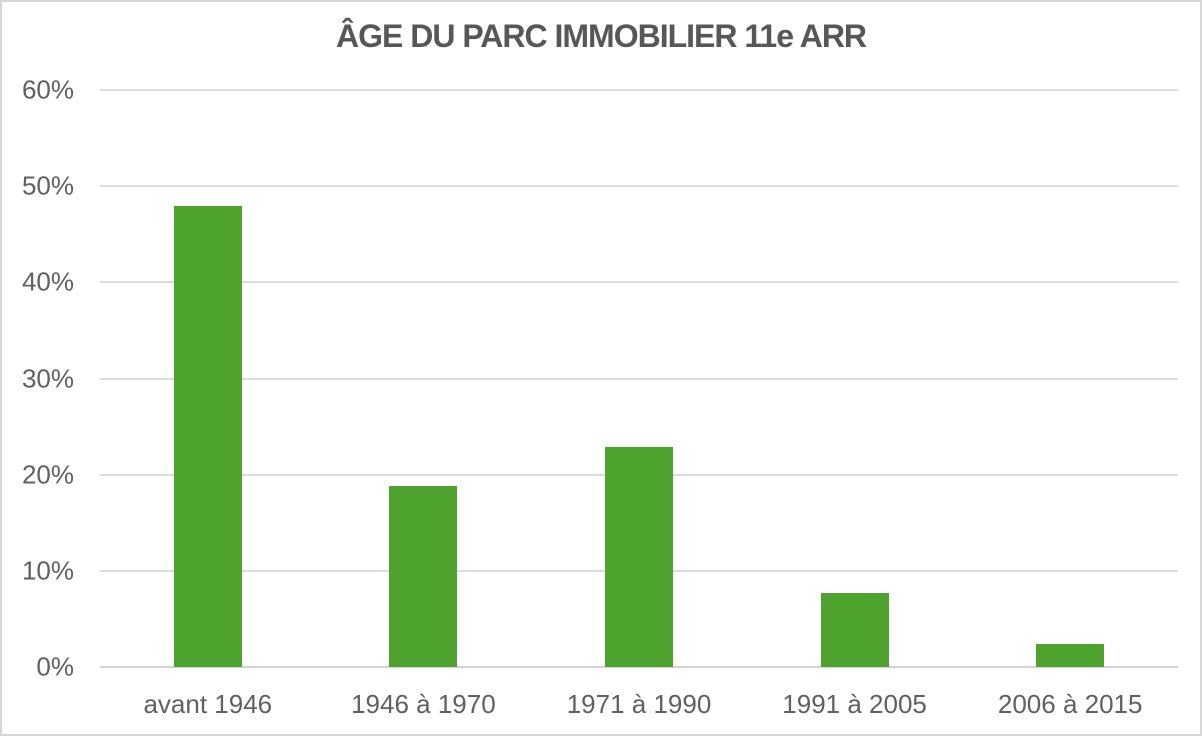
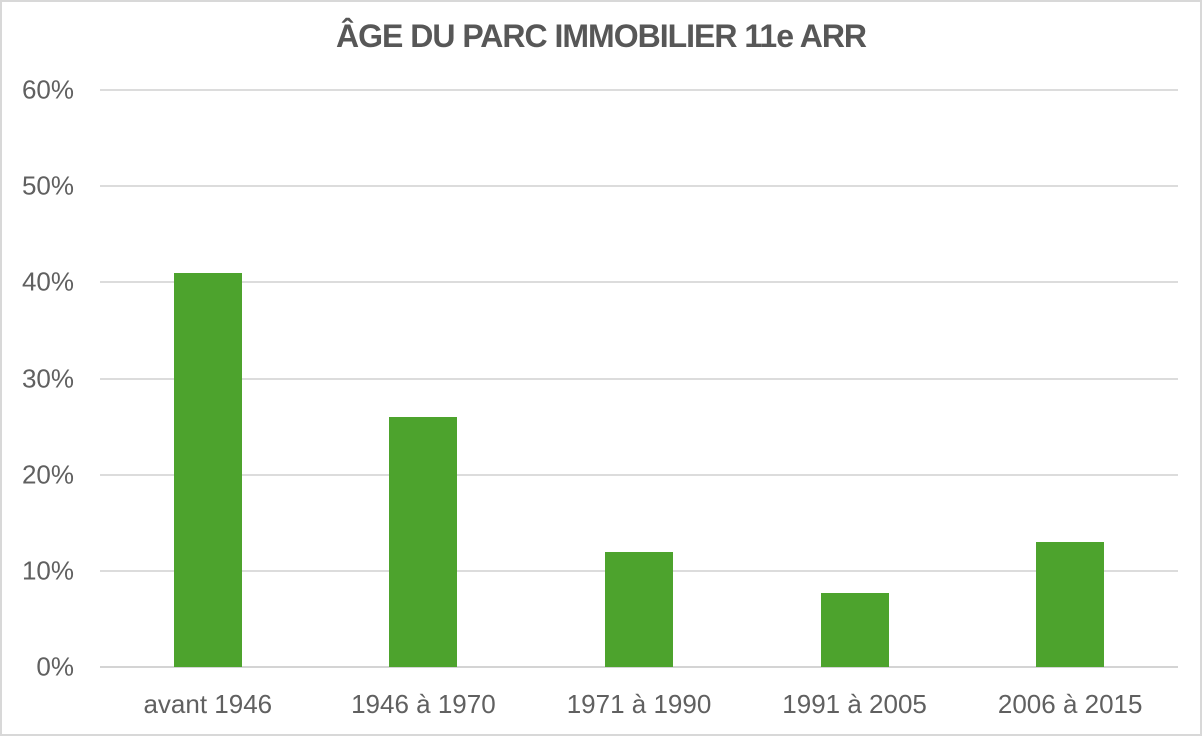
avant 1946: 48% -> 41%
1946 à 1970: 19% -> 26%
1971 à 1990: 23% -> 12%
2006 à 2015: 2% -> 13%
